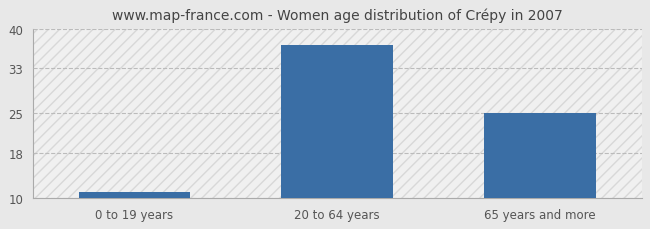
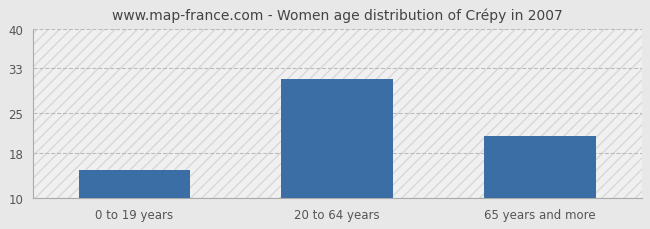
0 to 19 years: 11 -> 15
20 to 64 years: 37 -> 31
65 years and more: 25 -> 21
